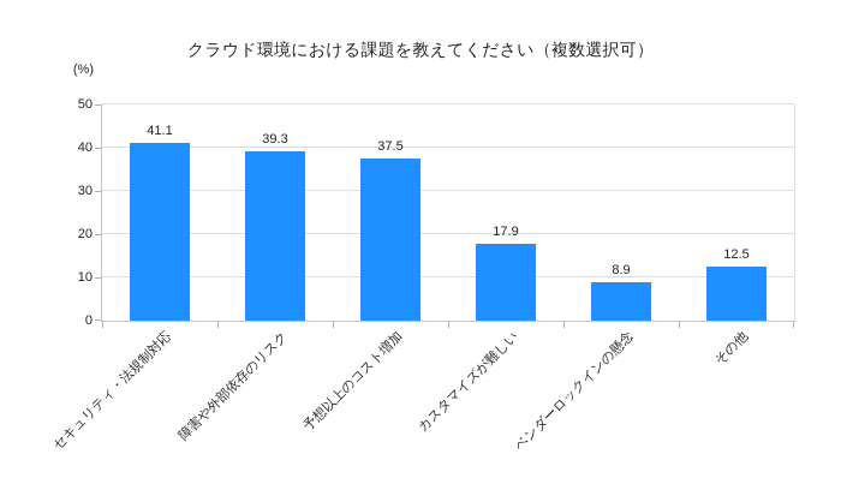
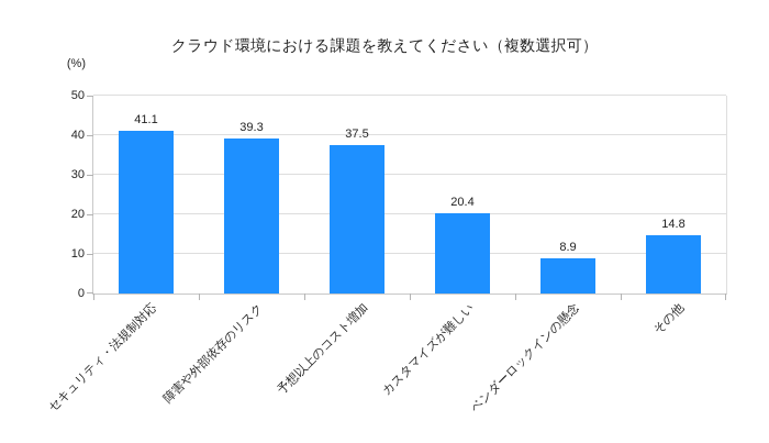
カスタマイズが難しい: 17.9 -> 20.4
その他: 12.5 -> 14.8
